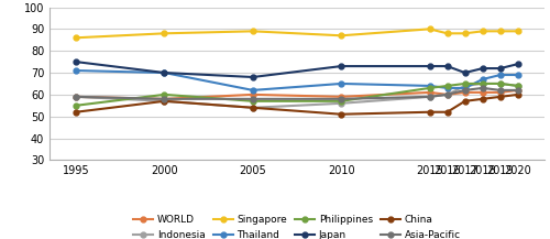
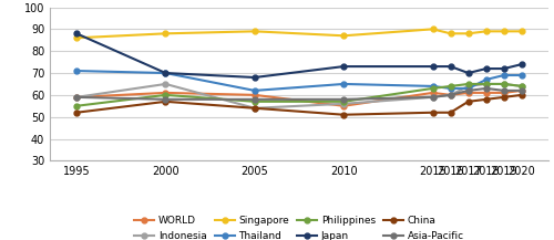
Japan/1995: 75 -> 88
WORLD/2000: 58 -> 61
Indonesia/2000: 57 -> 65
WORLD/2010: 59 -> 55
